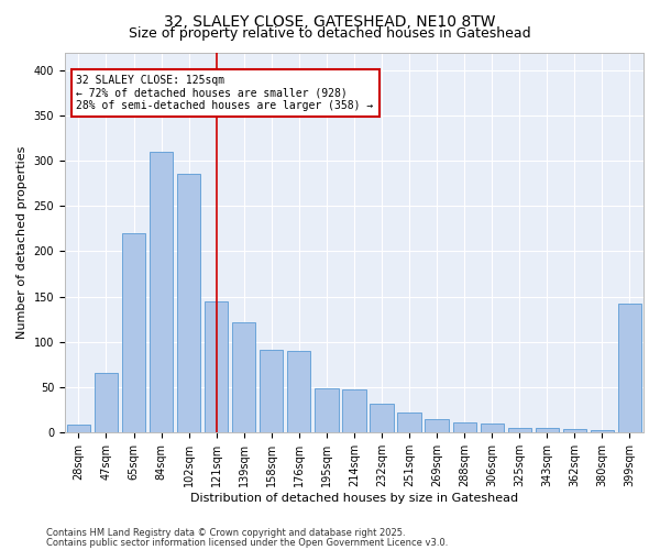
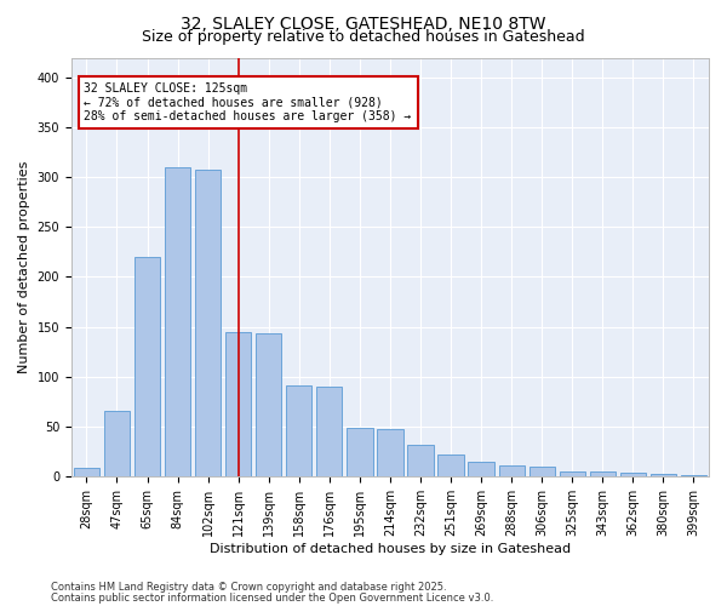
102sqm: 286 -> 308
139sqm: 122 -> 143
399sqm: 142 -> 1
